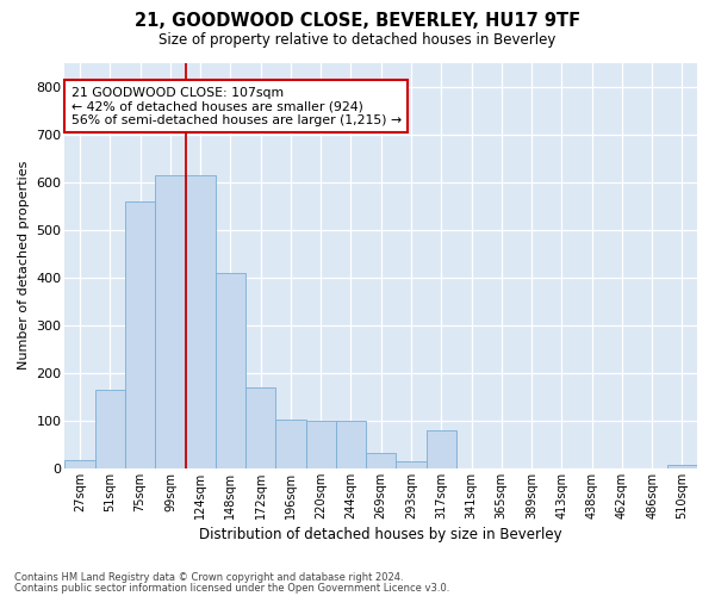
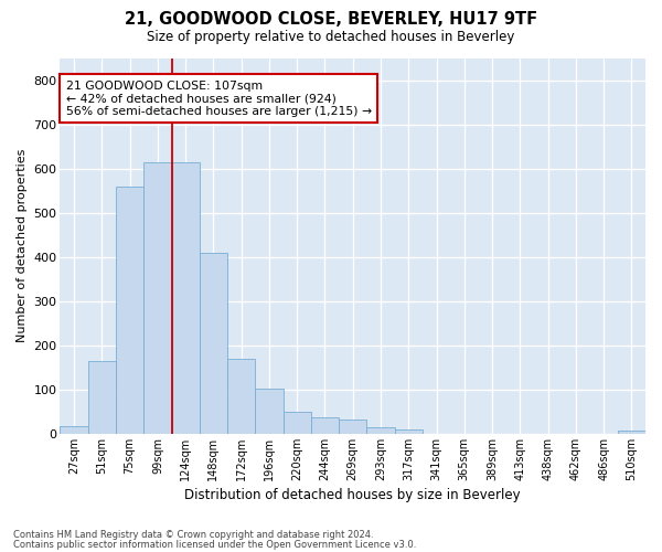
220sqm: 100 -> 50
244sqm: 100 -> 38
317sqm: 80 -> 10
